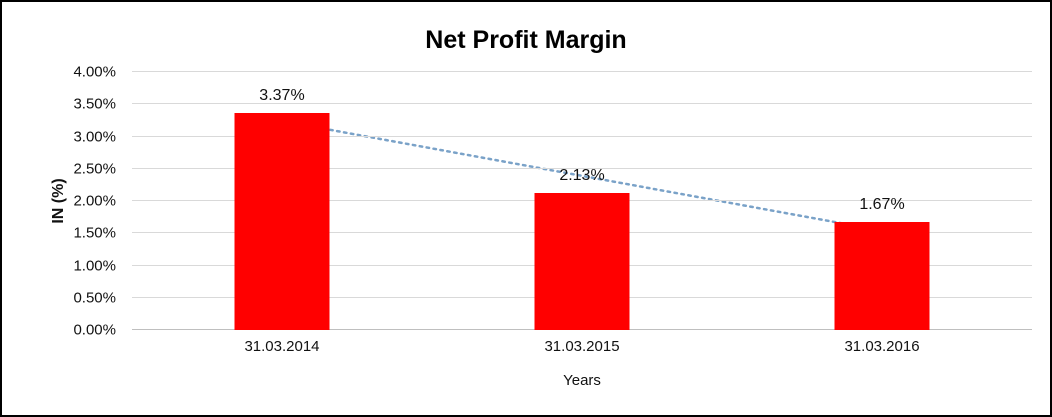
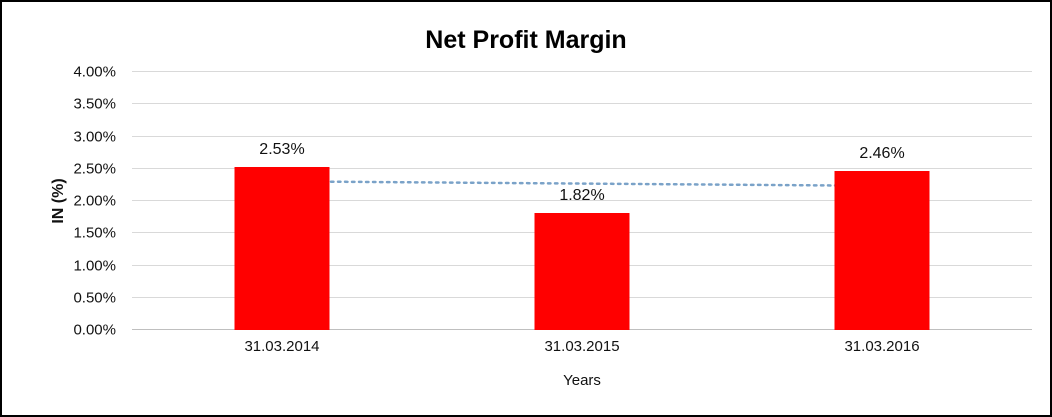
31.03.2014: 3.37% -> 2.53%
31.03.2015: 2.13% -> 1.82%
31.03.2016: 1.67% -> 2.46%
